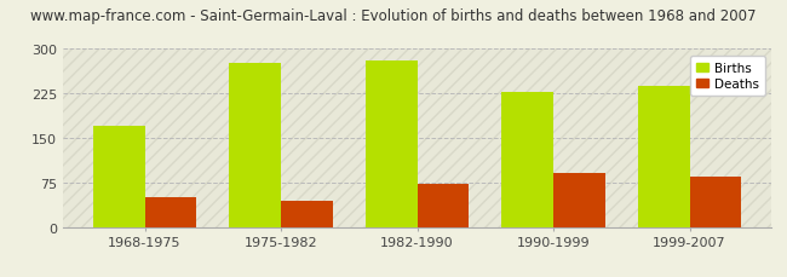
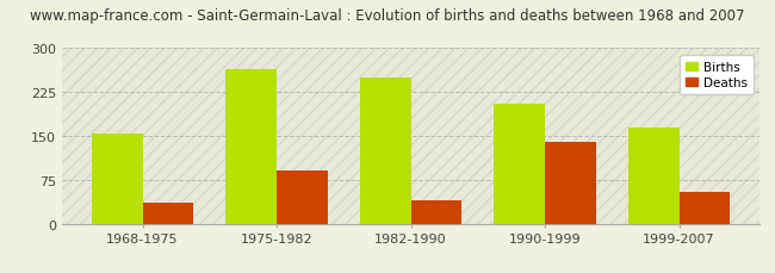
Births/1968-1975: 170 -> 155
Deaths/1968-1975: 50 -> 35
Births/1975-1982: 277 -> 265
Deaths/1975-1982: 45 -> 90
Births/1982-1990: 280 -> 250
Deaths/1982-1990: 72 -> 40
Births/1990-1999: 227 -> 205
Deaths/1990-1999: 90 -> 140
Births/1999-2007: 238 -> 165
Deaths/1999-2007: 85 -> 55
